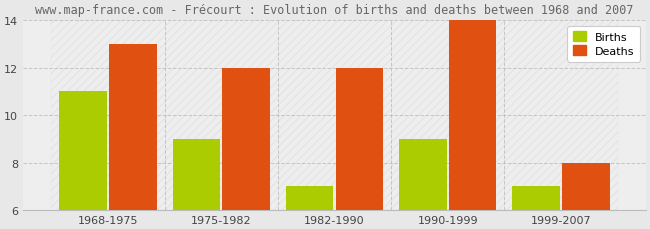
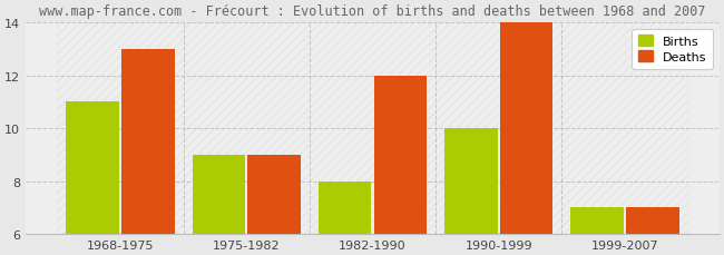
Deaths/1975-1982: 12 -> 9
Births/1982-1990: 7 -> 8
Births/1990-1999: 9 -> 10
Deaths/1999-2007: 8 -> 7
